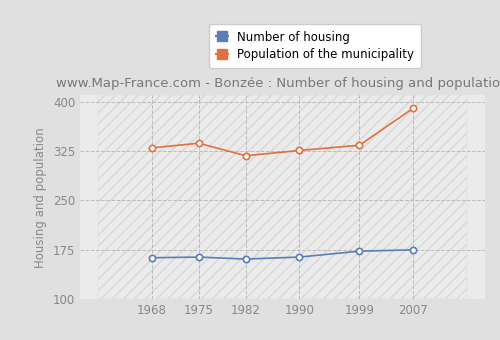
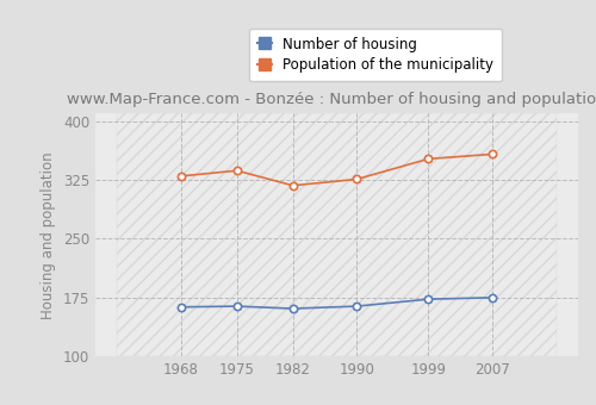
Population of the municipality/1999: 334 -> 352
Population of the municipality/2007: 390 -> 358
